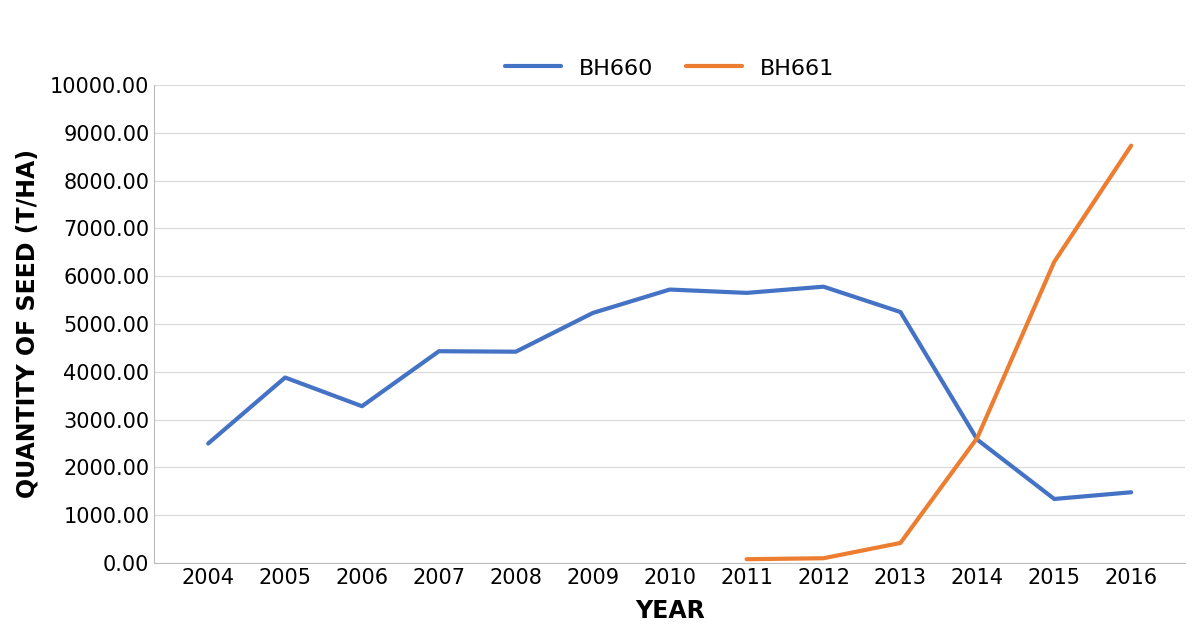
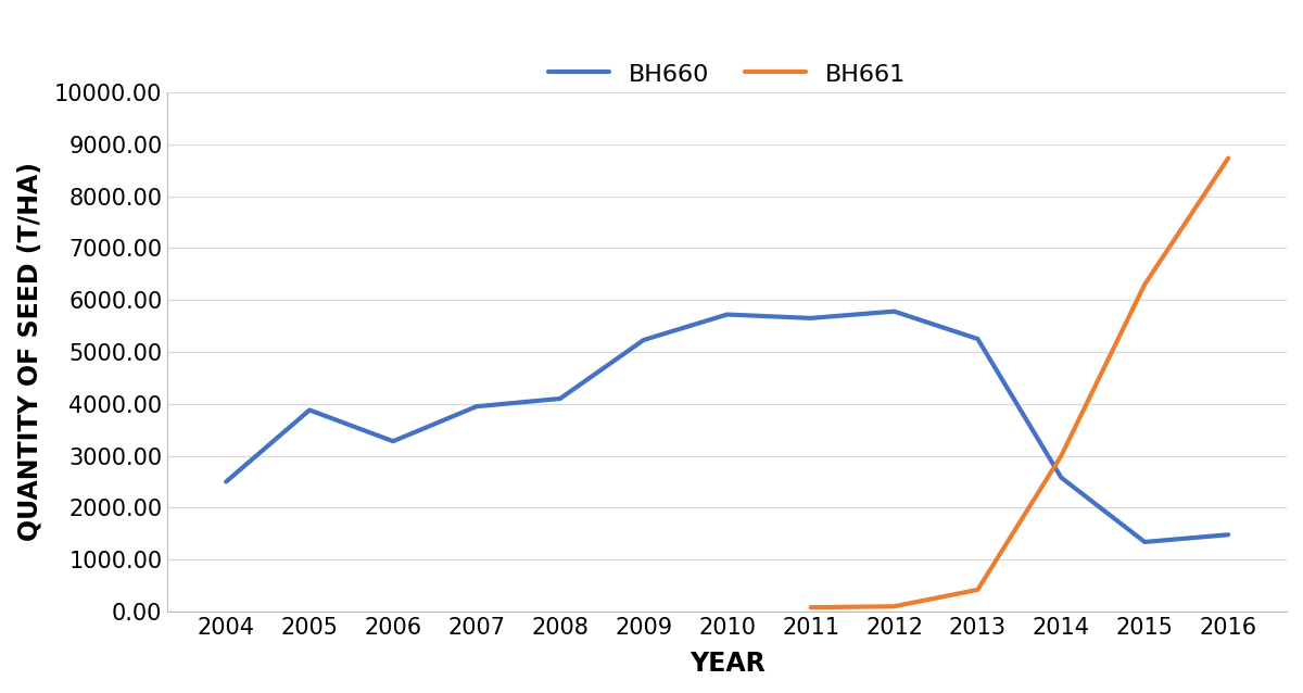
BH660/2007: 4430 -> 3950
BH660/2008: 4420 -> 4100
BH661/2014: 2620 -> 3000
